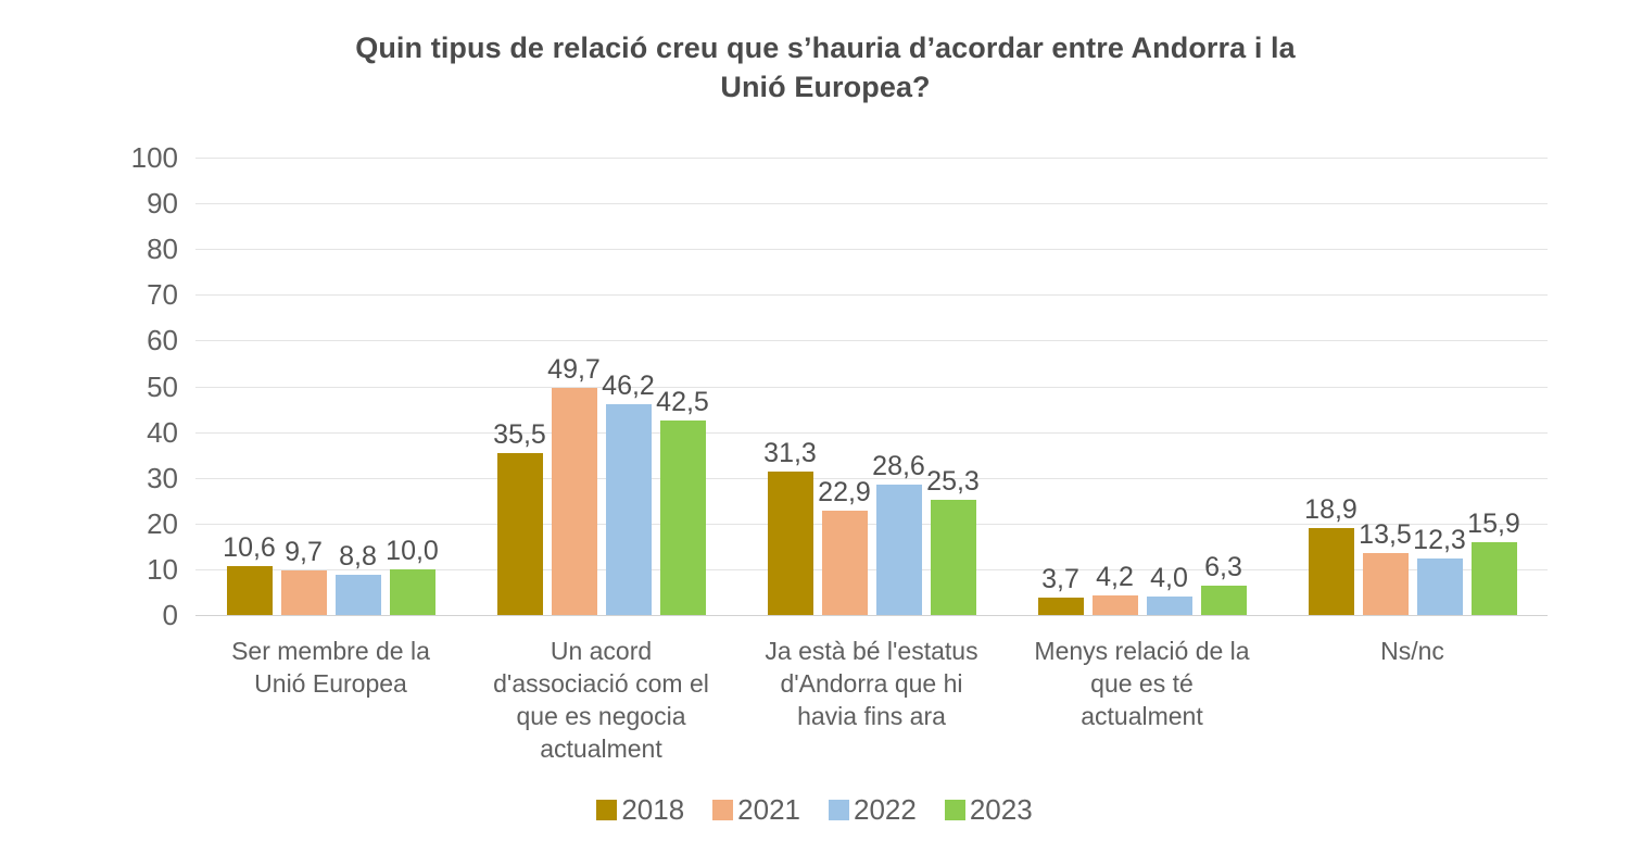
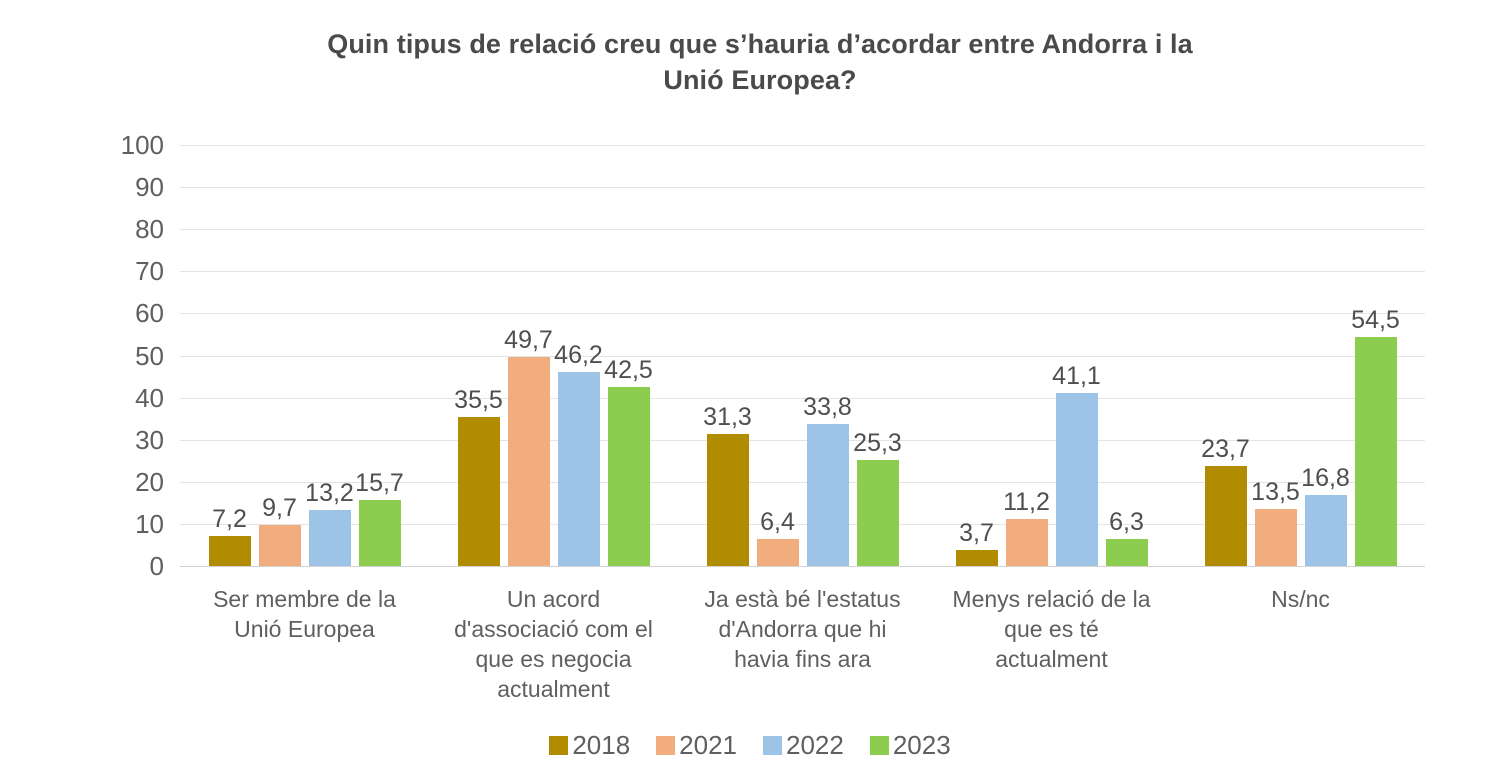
2018/Ser membre de la Unió Europea: 10,6 -> 7,2
2022/Ser membre de la Unió Europea: 8,8 -> 13,2
2023/Ser membre de la Unió Europea: 10,0 -> 15,7
2021/Ja està bé l'estatus d'Andorra que hi havia fins ara: 22,9 -> 6,4
2022/Ja està bé l'estatus d'Andorra que hi havia fins ara: 28,6 -> 33,8
2021/Menys relació de la que es té actualment: 4,2 -> 11,2
2022/Menys relació de la que es té actualment: 4,0 -> 41,1
2018/Ns/nc: 18,9 -> 23,7
2022/Ns/nc: 12,3 -> 16,8
2023/Ns/nc: 15,9 -> 54,5
